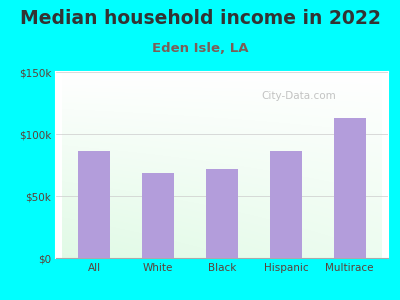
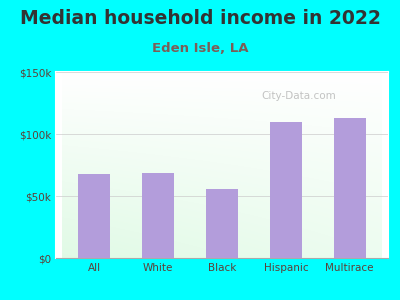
All: $86k -> $68k
Black: $72k -> $56k
Hispanic: $86k -> $110k
